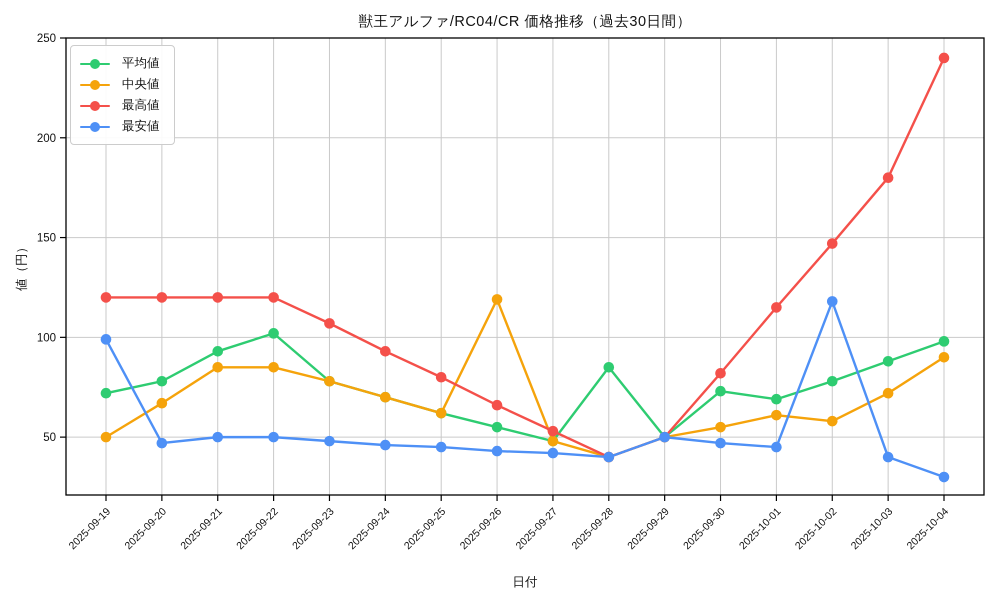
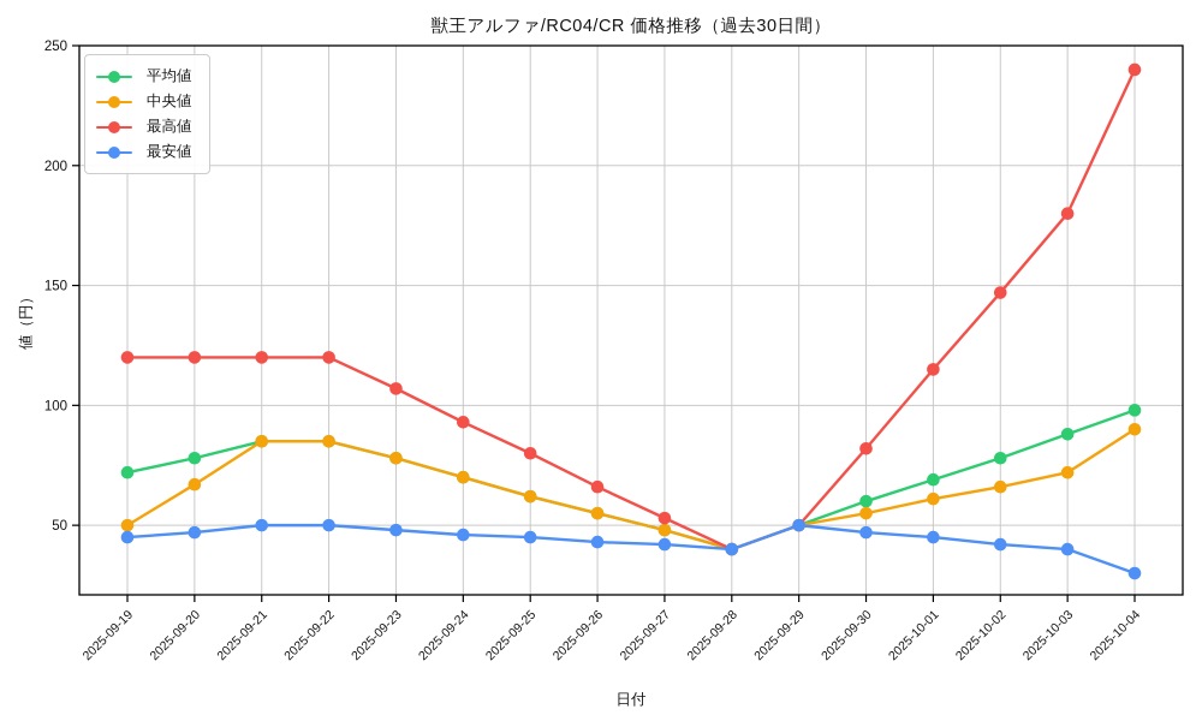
最安値/2025-09-19: 99 -> 45
平均値/2025-09-21: 93 -> 85
平均値/2025-09-22: 102 -> 85
中央値/2025-09-26: 119 -> 55
平均値/2025-09-28: 85 -> 40
平均値/2025-09-30: 73 -> 60
中央値/2025-10-02: 58 -> 66
最安値/2025-10-02: 118 -> 42
